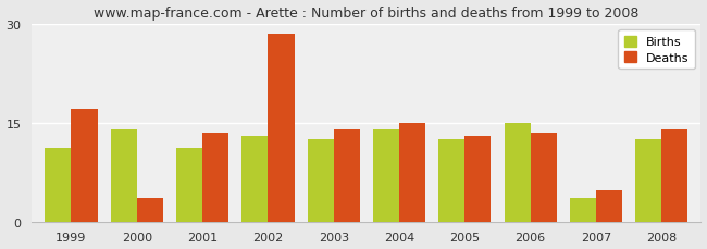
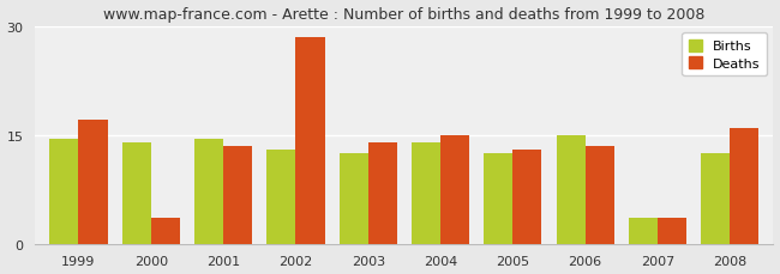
Births/1999: 11.2 -> 14.5
Births/2001: 11.2 -> 14.5
Deaths/2007: 4.8 -> 3.5
Deaths/2008: 14.0 -> 16.0
